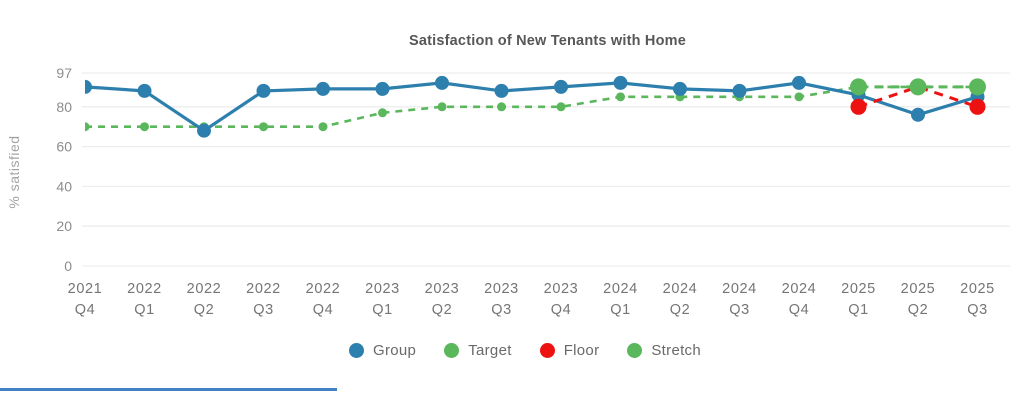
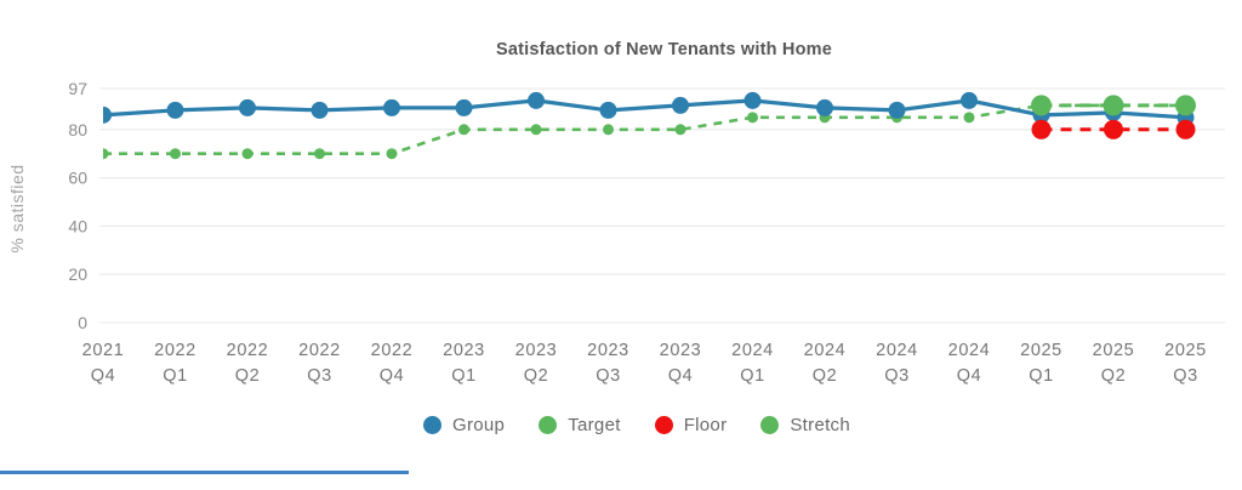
Group/2021 Q4: 90 -> 86
Group/2022 Q2: 68 -> 89
Target/2023 Q1: 77 -> 80
Group/2025 Q2: 76 -> 87
Floor/2025 Q2: 90 -> 80
